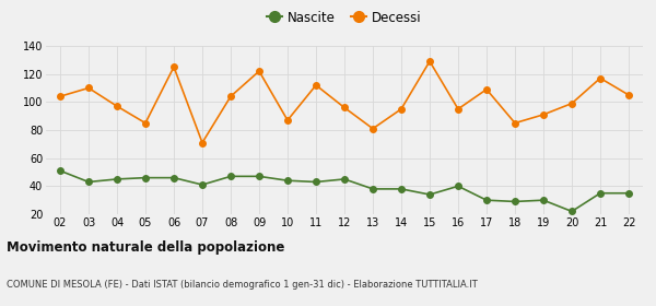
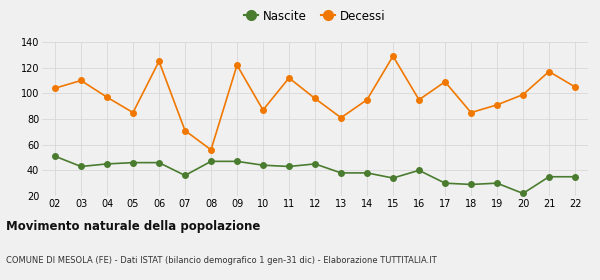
Nascite/07: 41 -> 36
Decessi/08: 104 -> 56
